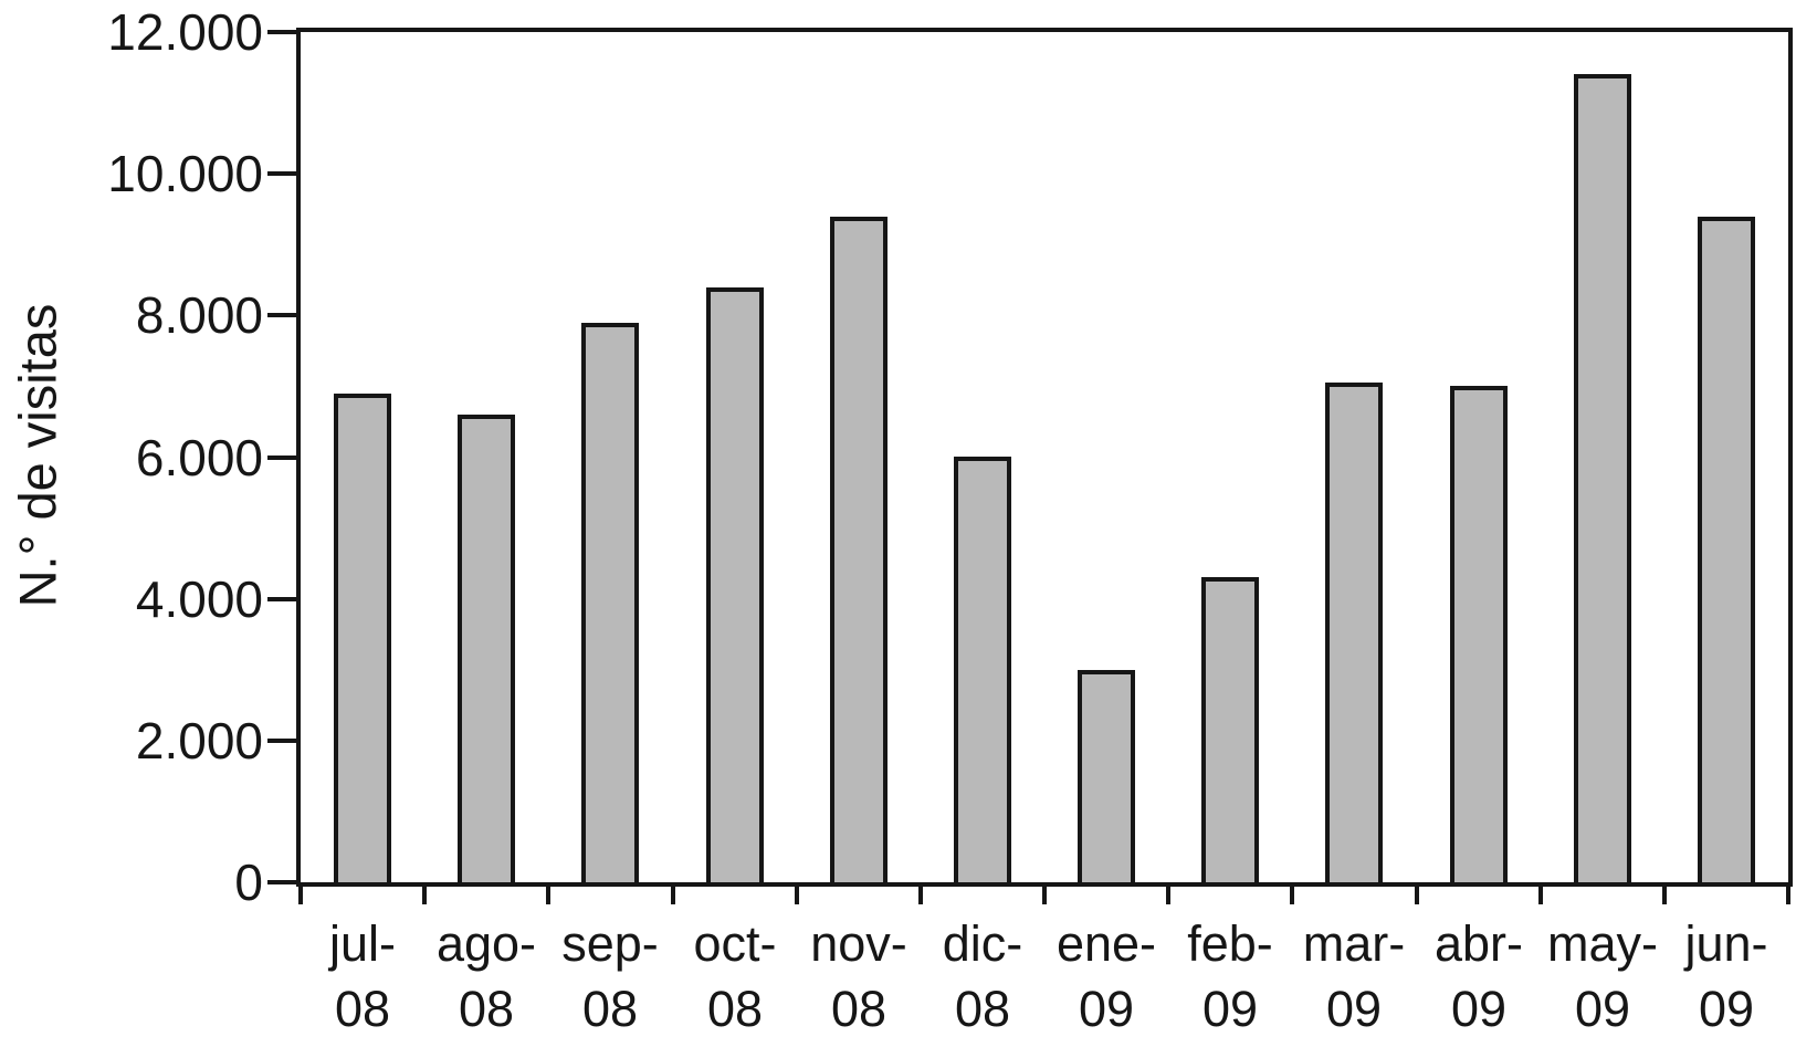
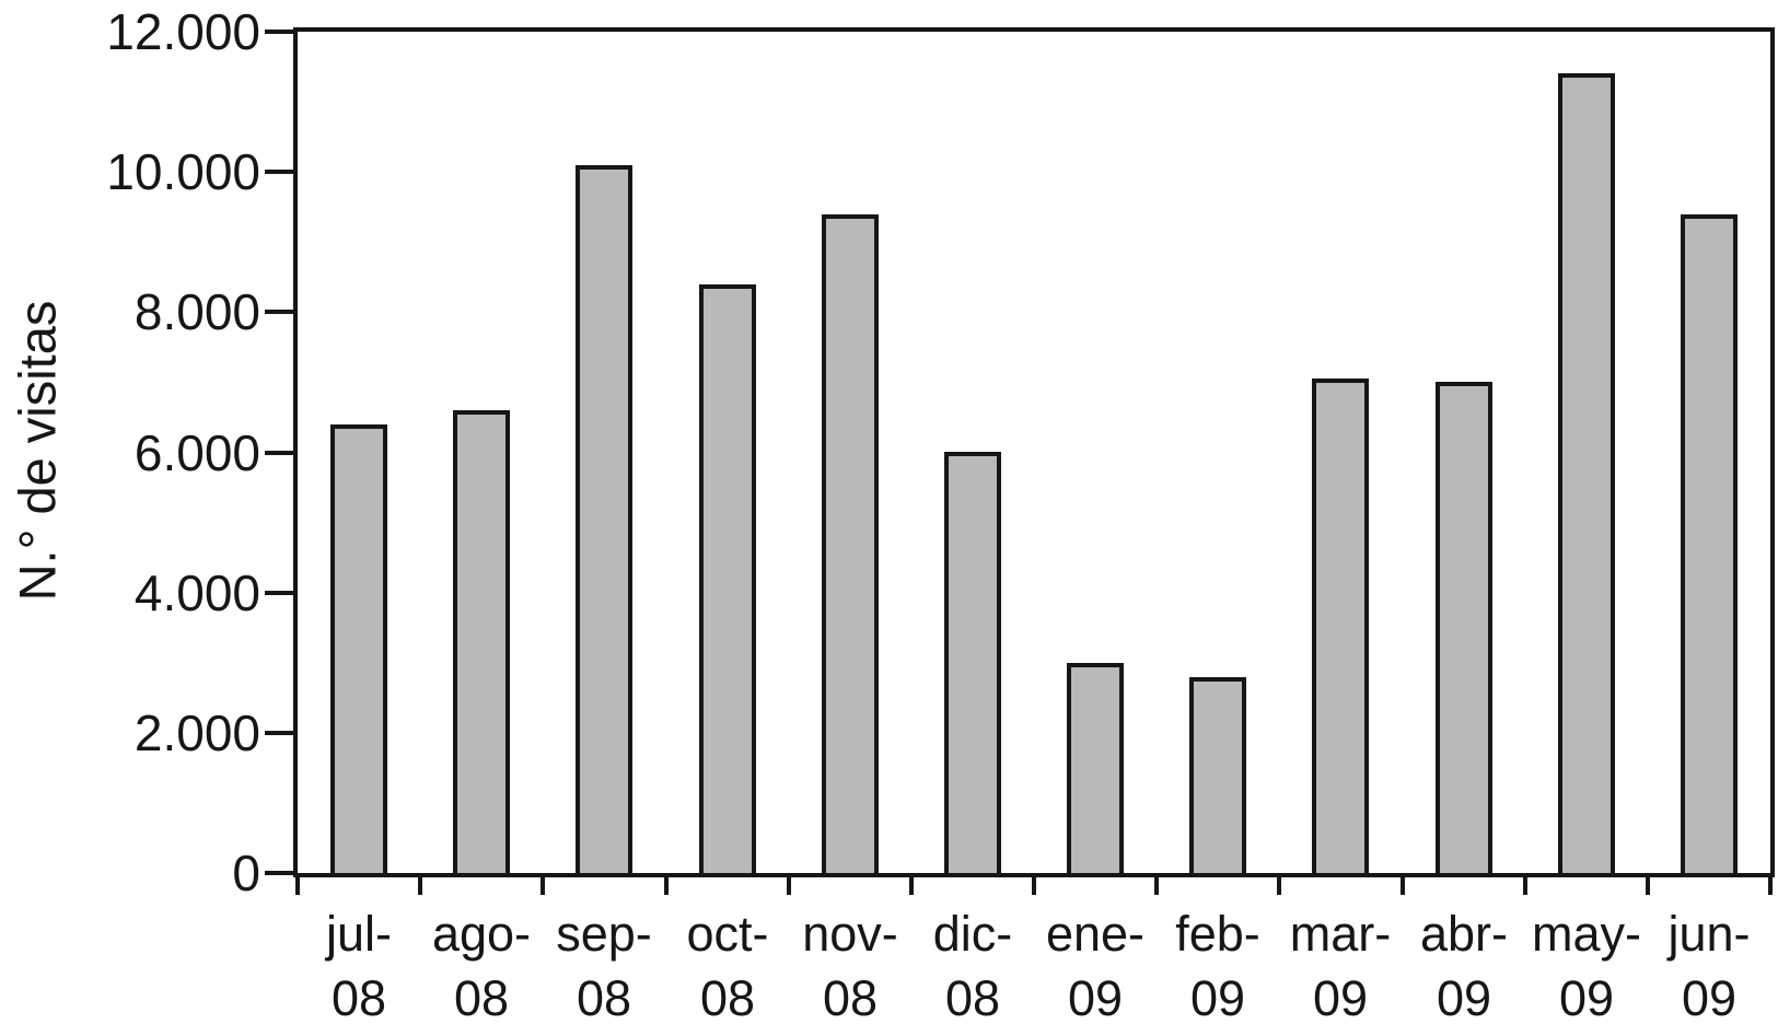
jul-08: 6900 -> 6400
sep-08: 7900 -> 10100
feb-09: 4300 -> 2800
